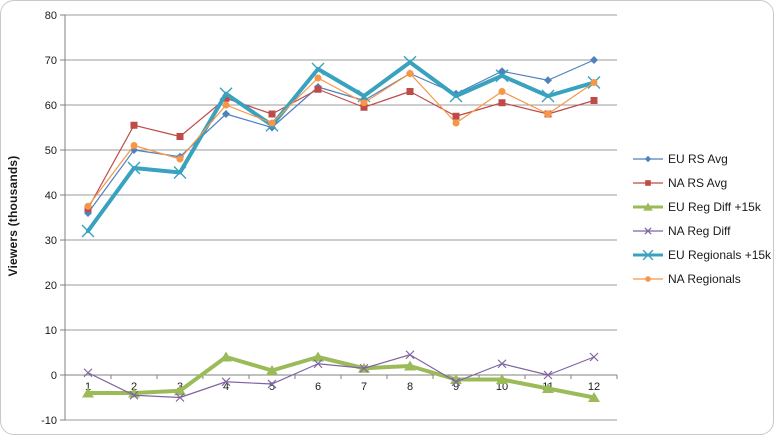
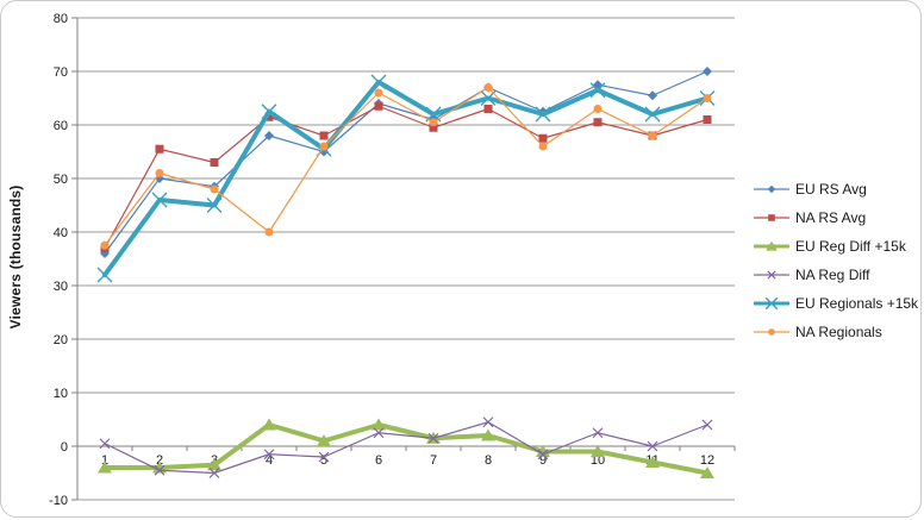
NA Regionals/4: 60 -> 40
EU Regionals +15k/8: 70 -> 65
